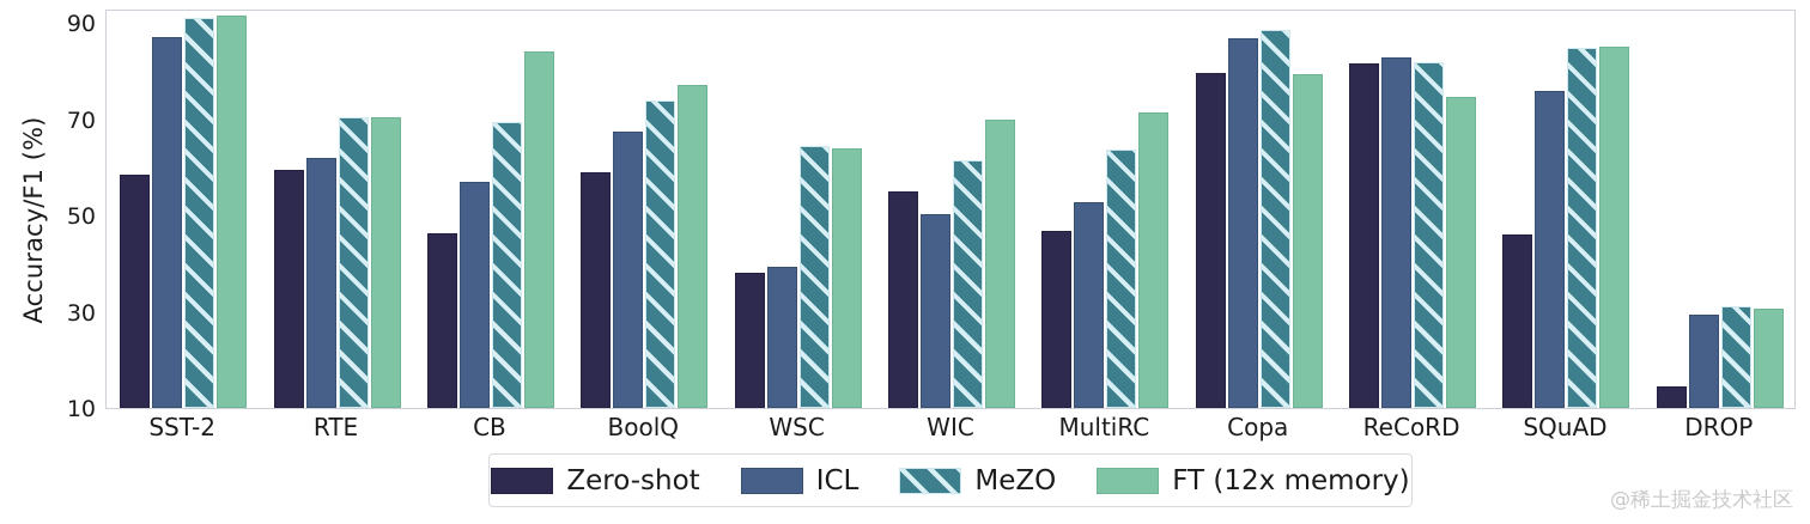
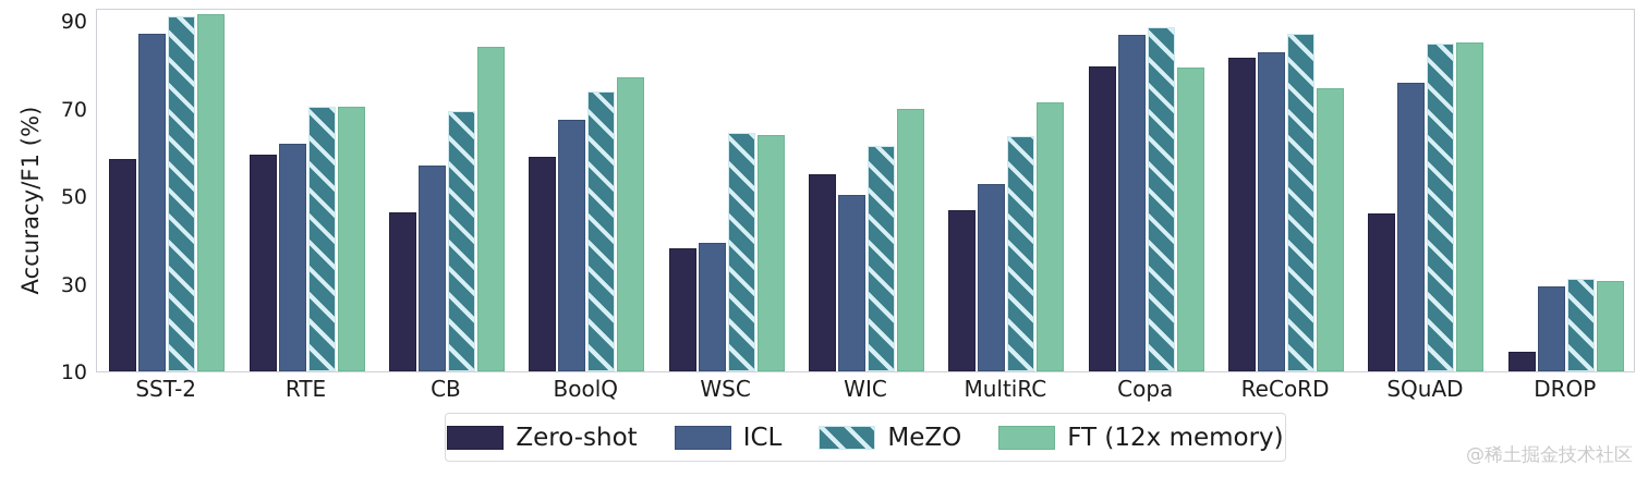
MeZO/ReCoRD: 82 -> 87
